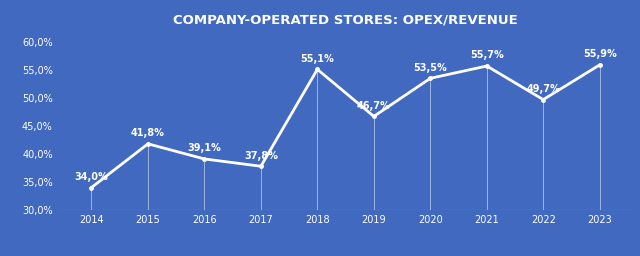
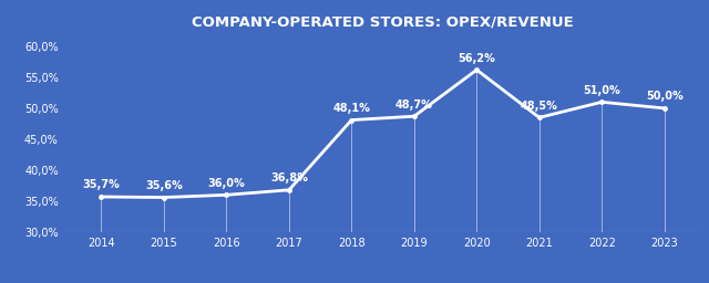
2014: 34,0% -> 35,7%
2015: 41,8% -> 35,6%
2016: 39,1% -> 36,0%
2017: 37,8% -> 36,8%
2018: 55,1% -> 48,1%
2019: 46,7% -> 48,7%
2020: 53,5% -> 56,2%
2021: 55,7% -> 48,5%
2022: 49,7% -> 51,0%
2023: 55,9% -> 50,0%
